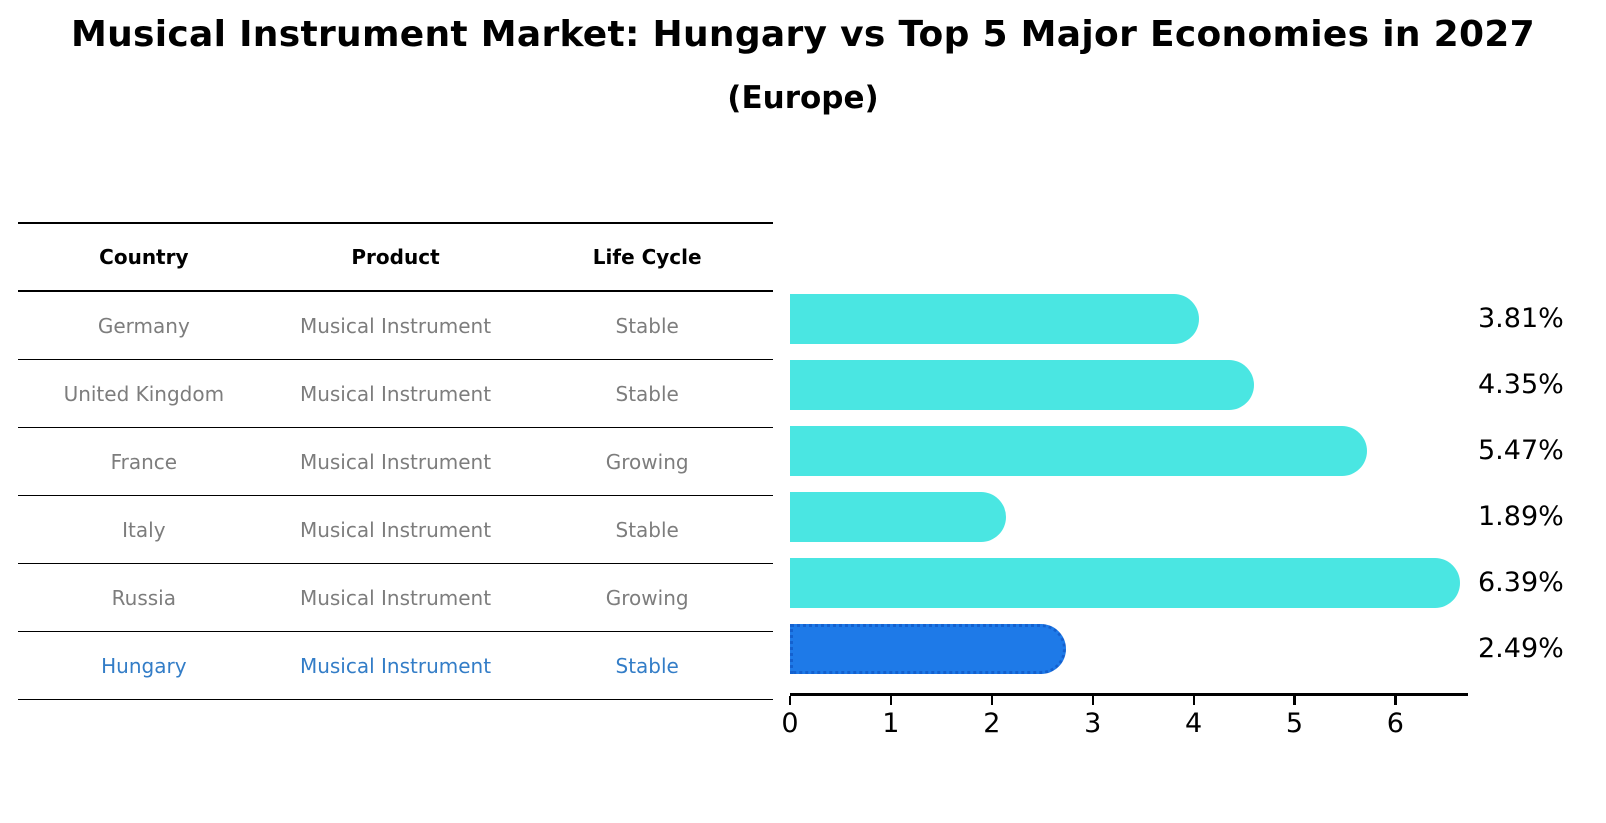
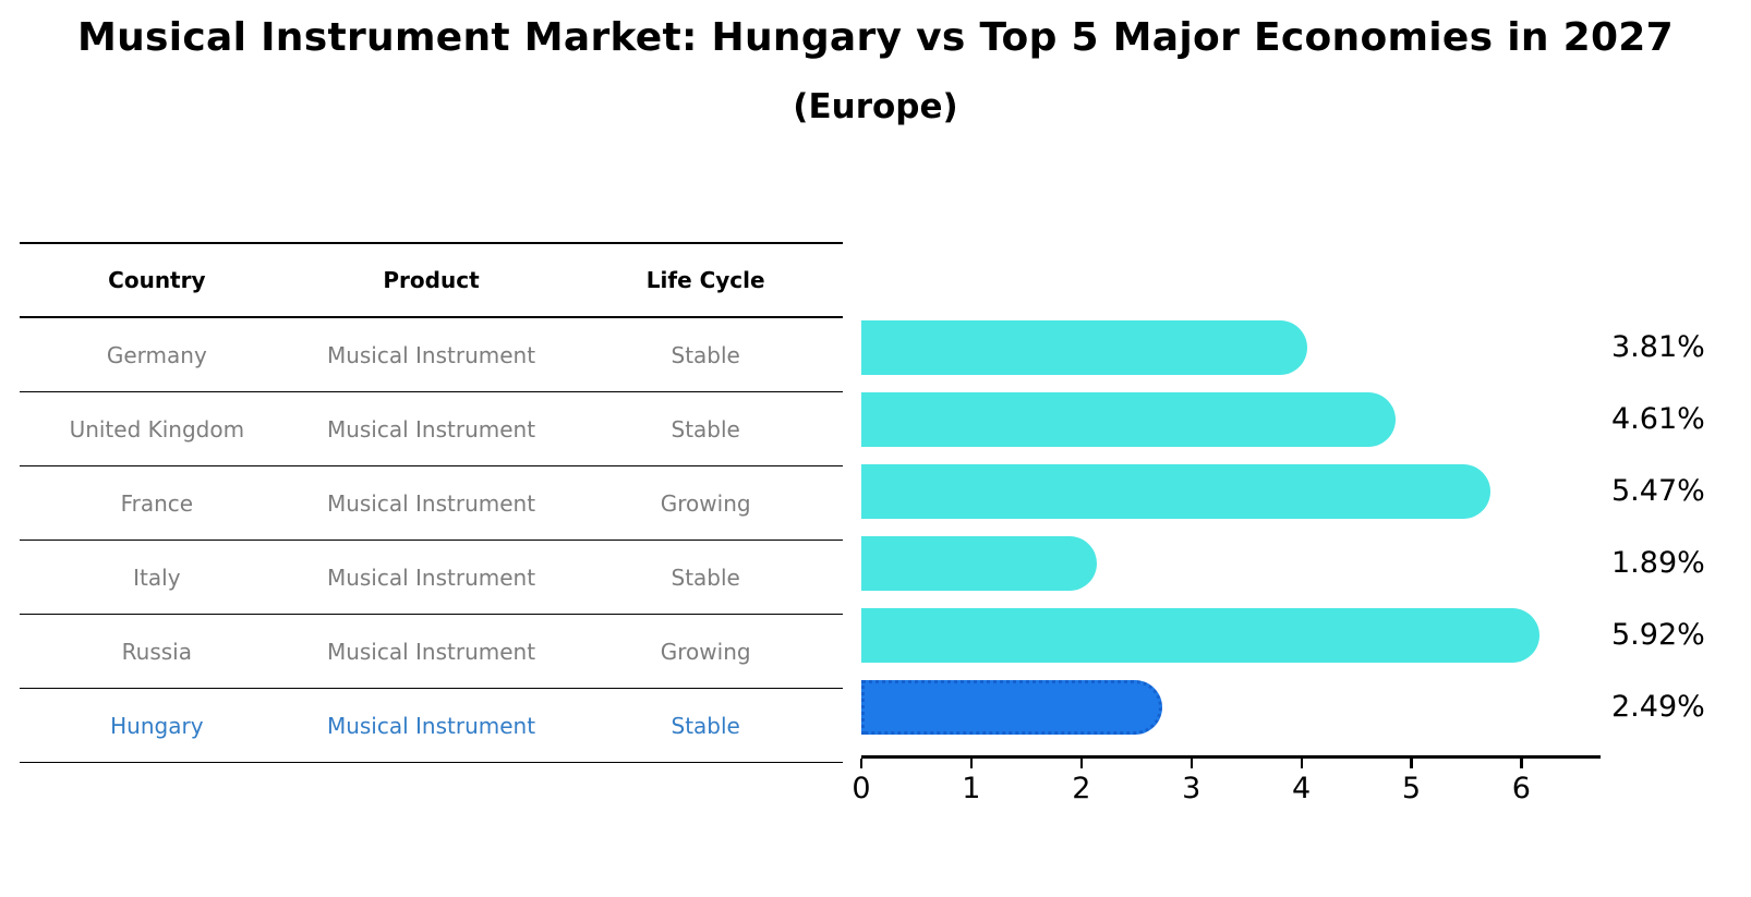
United Kingdom: 4.35% -> 4.61%
Russia: 6.39% -> 5.92%
